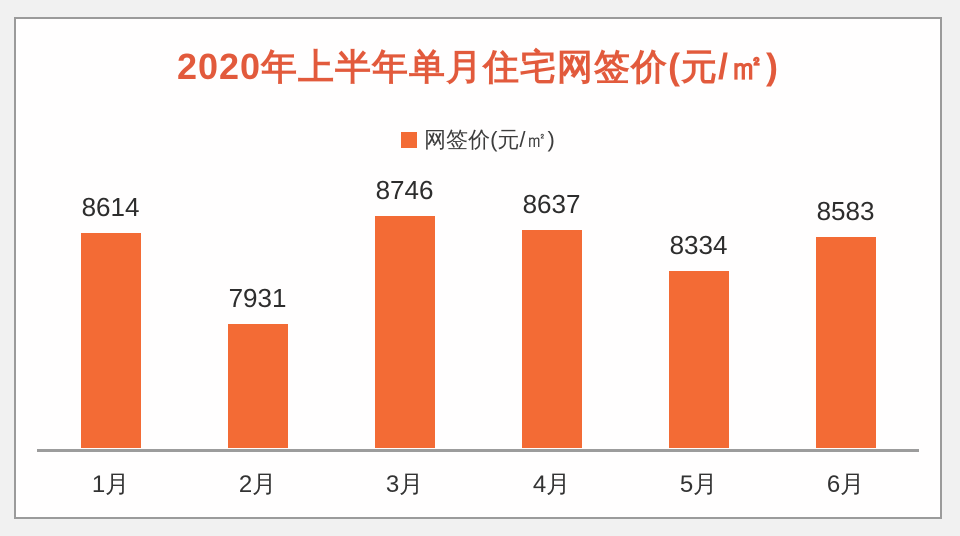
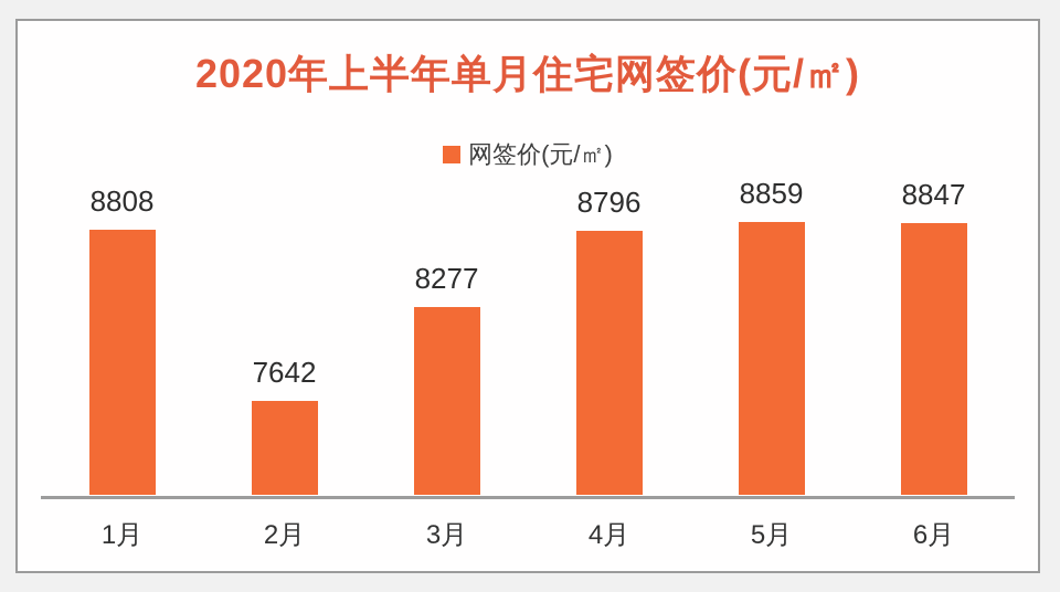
1月: 8614 -> 8808
2月: 7931 -> 7642
3月: 8746 -> 8277
4月: 8637 -> 8796
5月: 8334 -> 8859
6月: 8583 -> 8847
